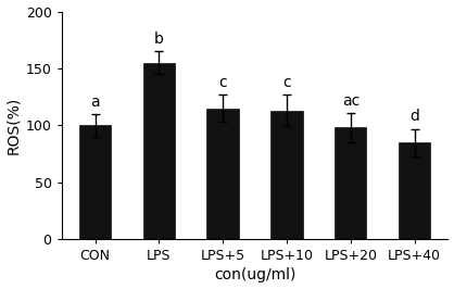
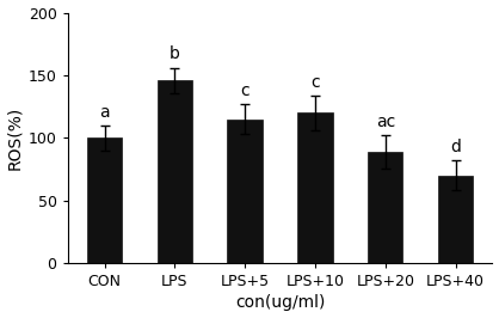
LPS: 155 -> 146
LPS+10: 113 -> 120
LPS+20: 98 -> 89
LPS+40: 85 -> 70
